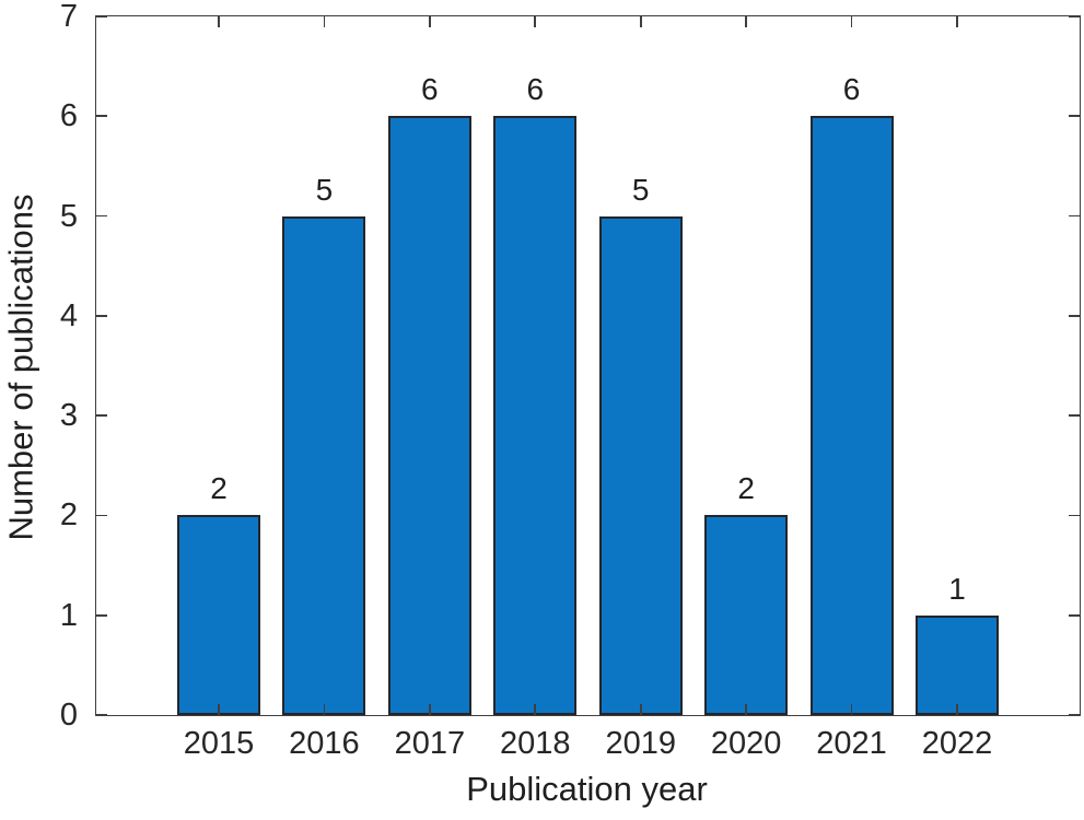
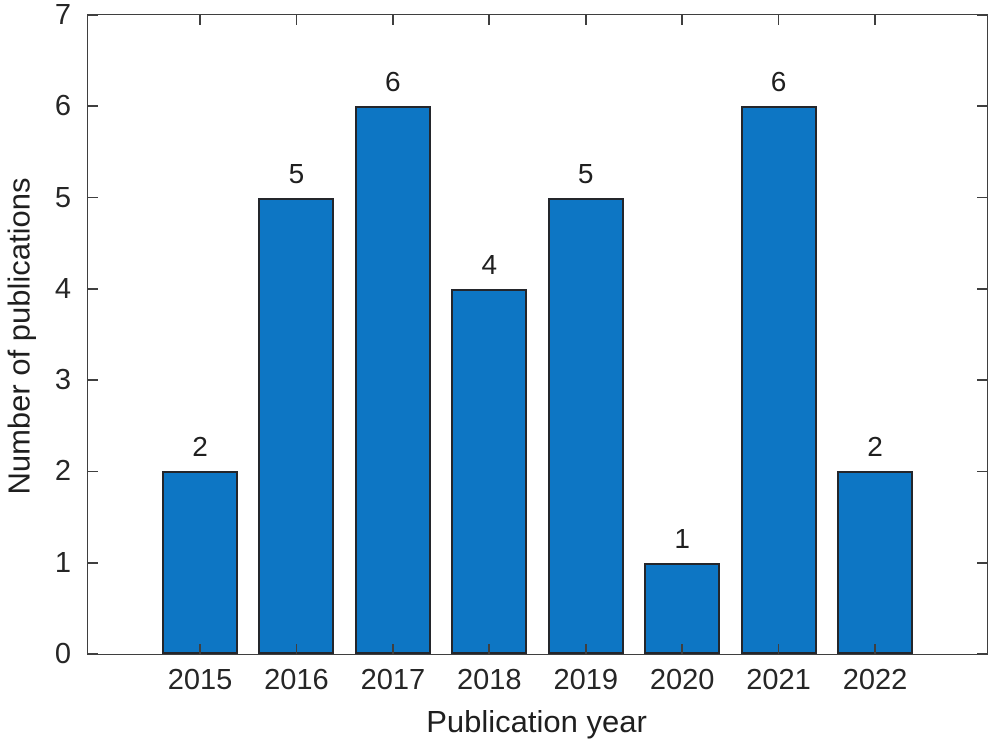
2018: 6 -> 4
2020: 2 -> 1
2022: 1 -> 2
